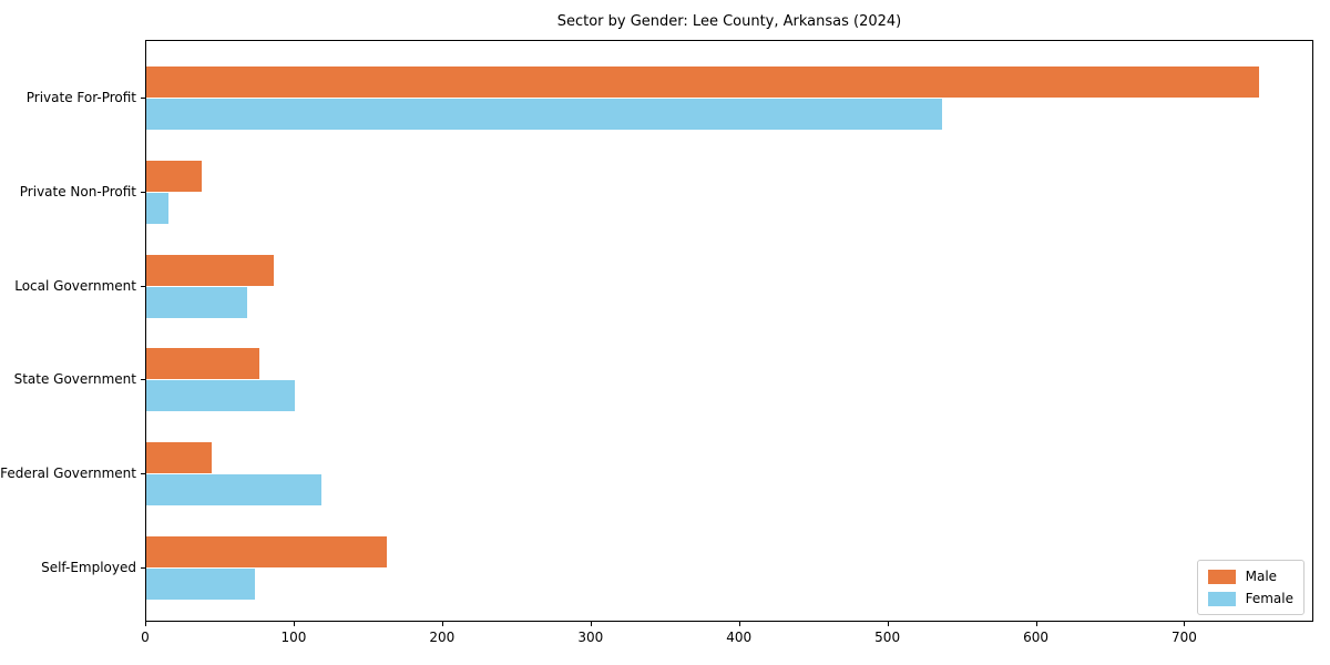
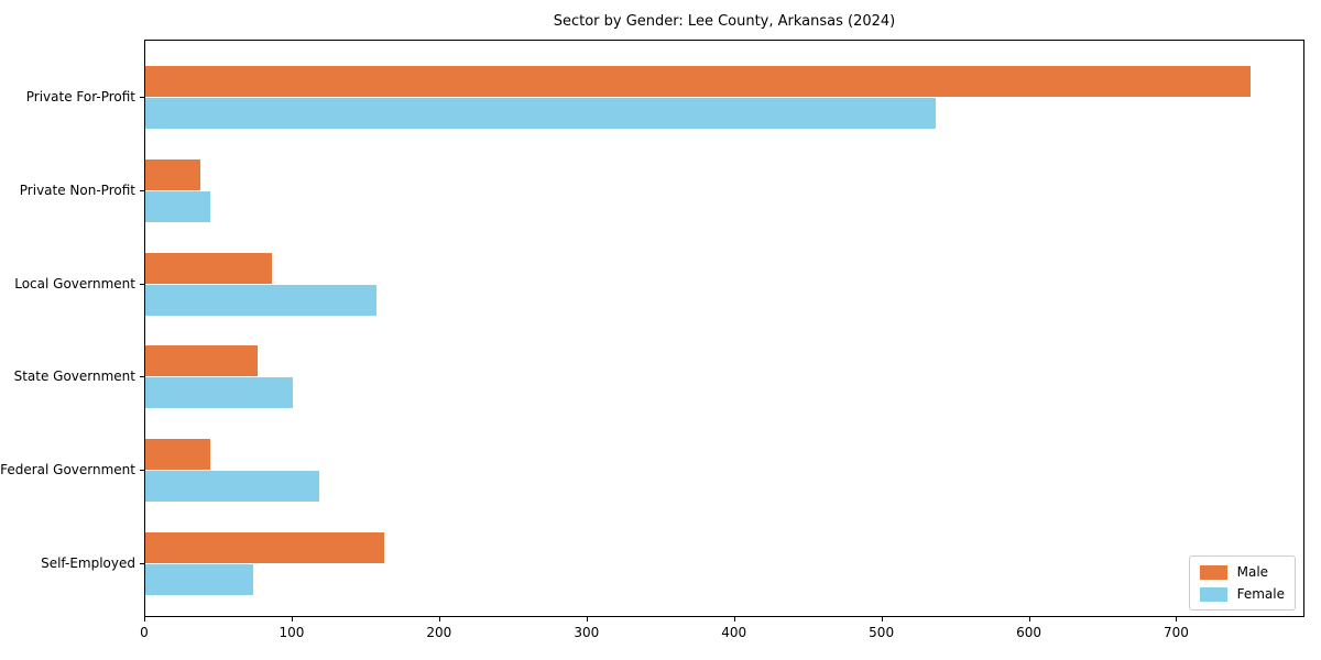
Female/Private Non-Profit: 15 -> 44
Female/Local Government: 68 -> 157
